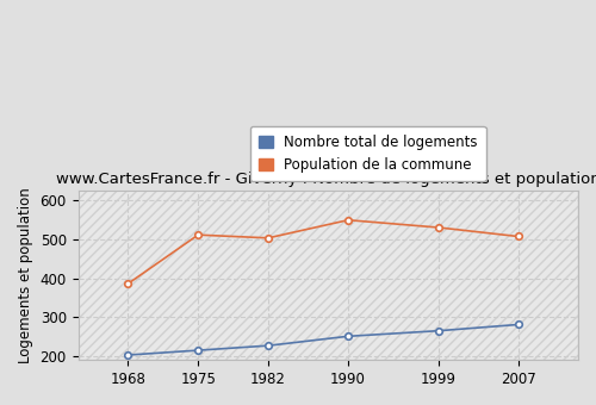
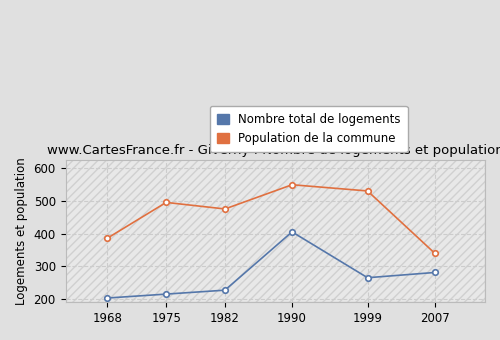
Population de la commune/1975: 511 -> 495
Population de la commune/1982: 503 -> 475
Nombre total de logements/1990: 251 -> 405
Population de la commune/2007: 507 -> 340
